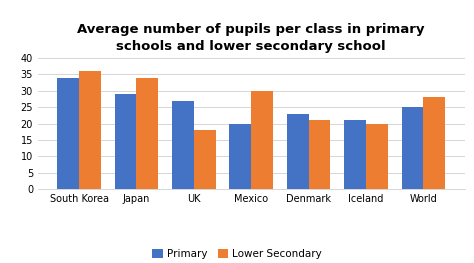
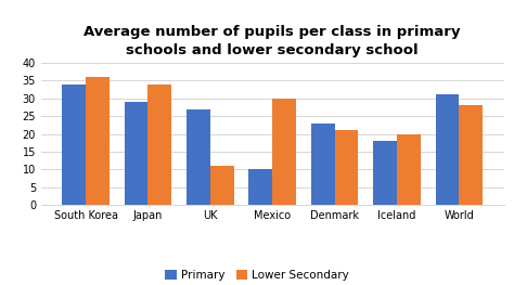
Lower Secondary/UK: 18 -> 11
Primary/Mexico: 20 -> 10
Primary/Iceland: 21 -> 18
Primary/World: 25 -> 31
